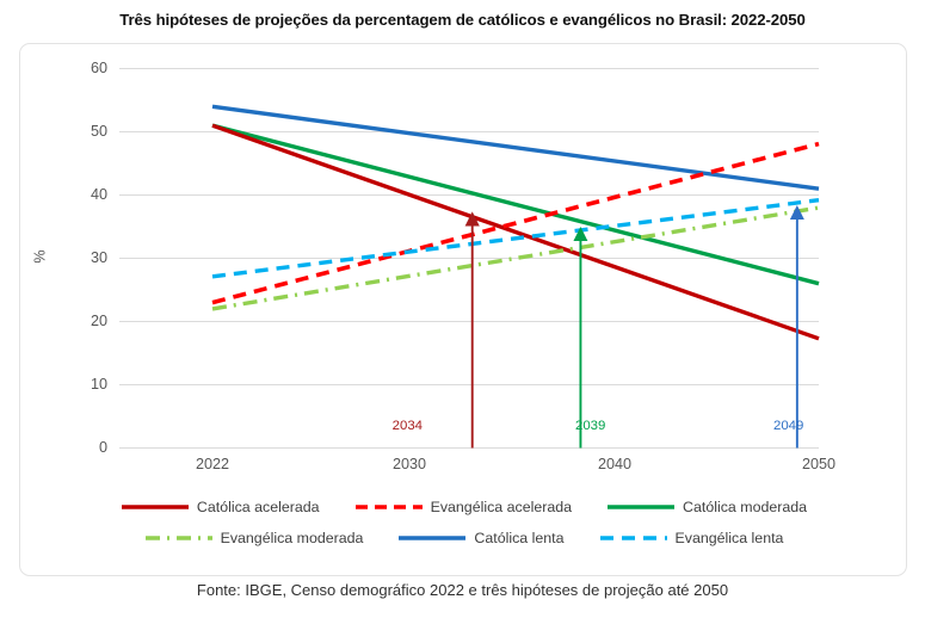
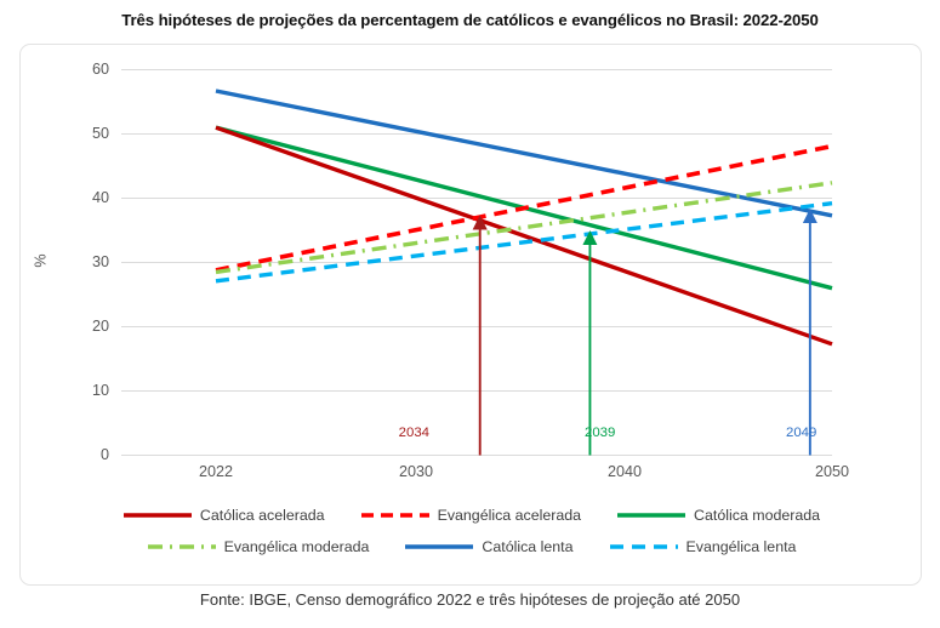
Evangélica acelerada/2022: 23 -> 29
Evangélica moderada/2022: 22 -> 28
Católica lenta/2022: 54 -> 57
Evangélica moderada/2050: 38 -> 42
Católica lenta/2050: 41 -> 37
